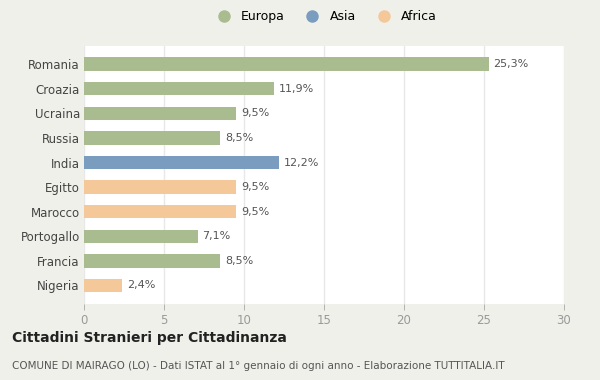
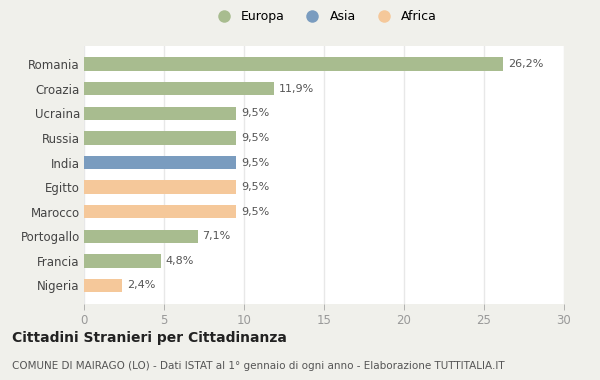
Romania: 25,3% -> 26,2%
Russia: 8,5% -> 9,5%
India: 12,2% -> 9,5%
Francia: 8,5% -> 4,8%
